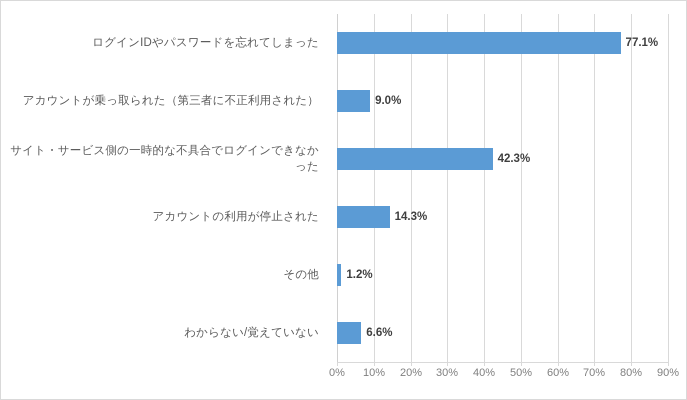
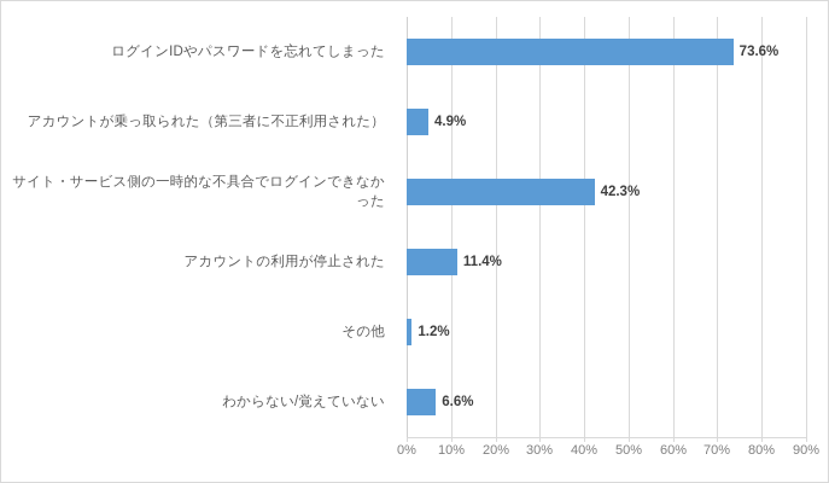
ログインIDやパスワードを忘れてしまった: 77.1% -> 73.6%
アカウントが乗っ取られた（第三者に不正利用された）: 9.0% -> 4.9%
アカウントの利用が停止された: 14.3% -> 11.4%
